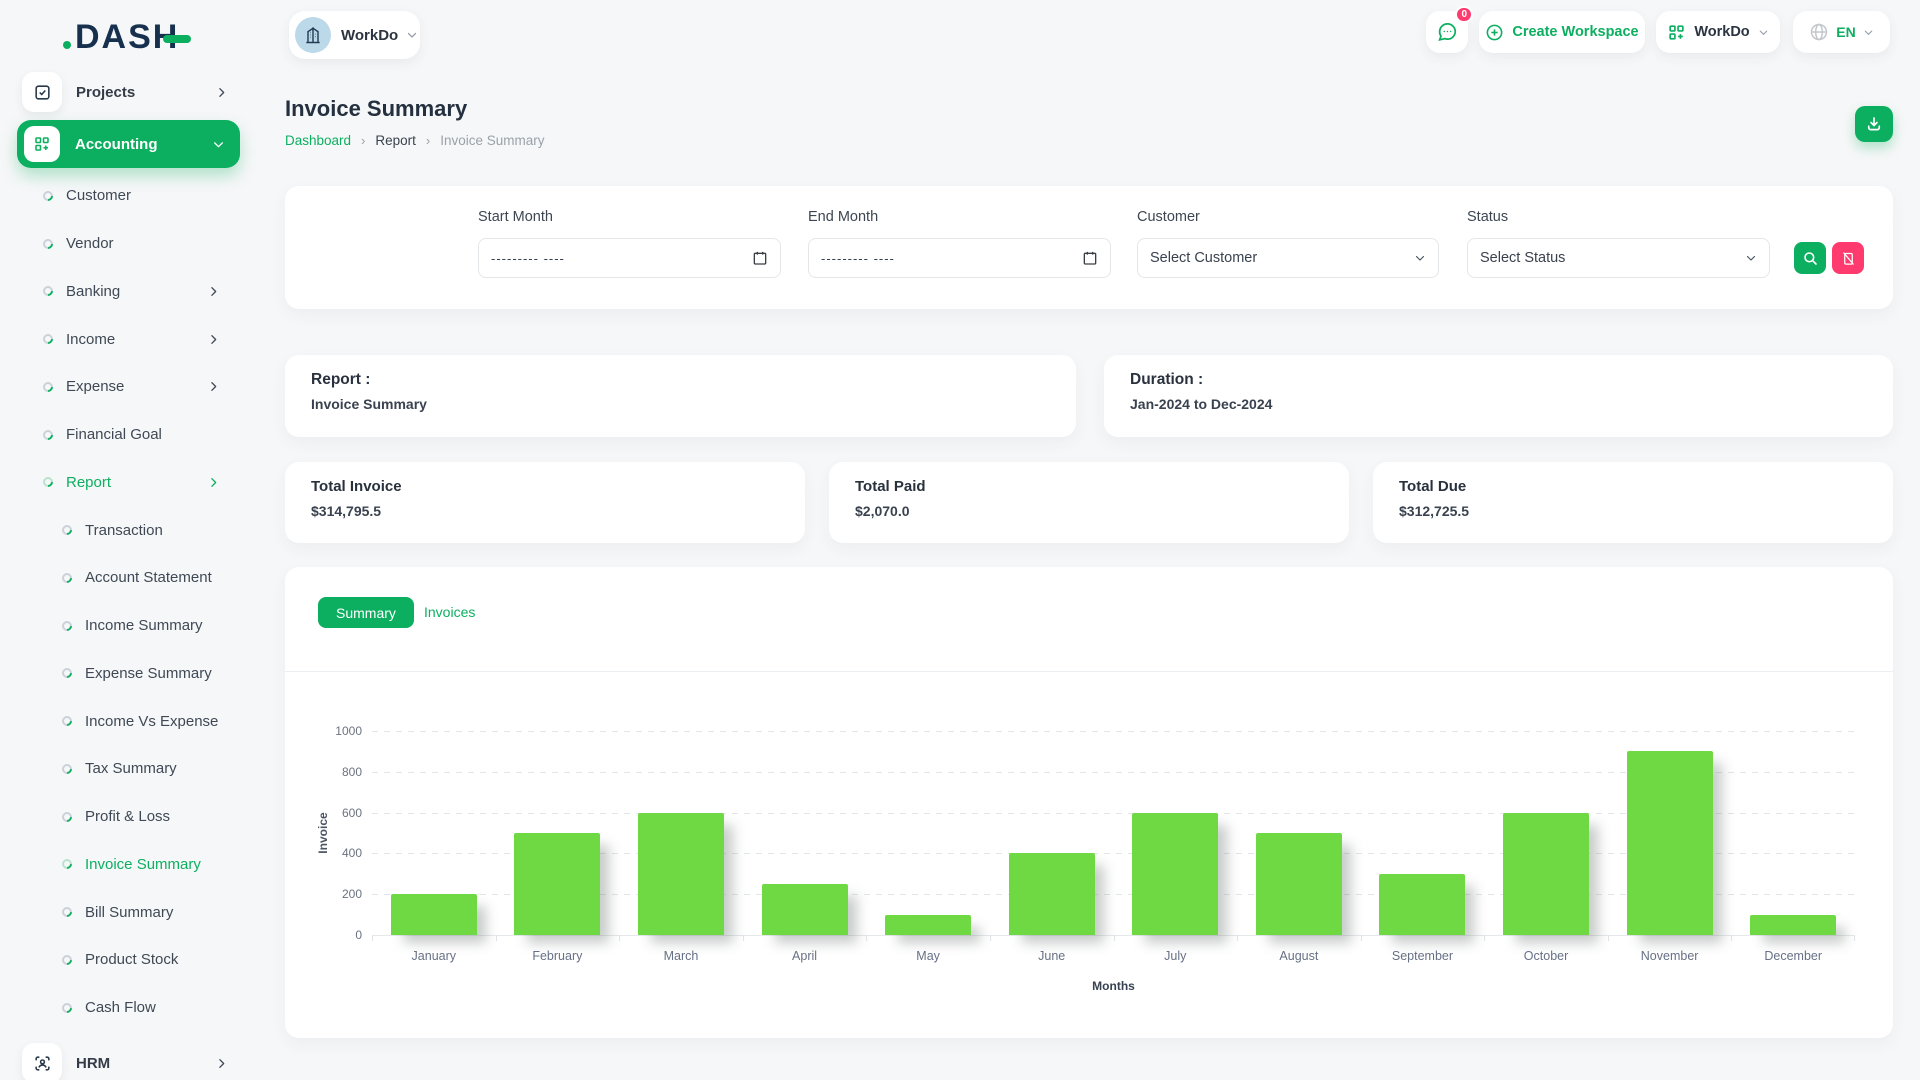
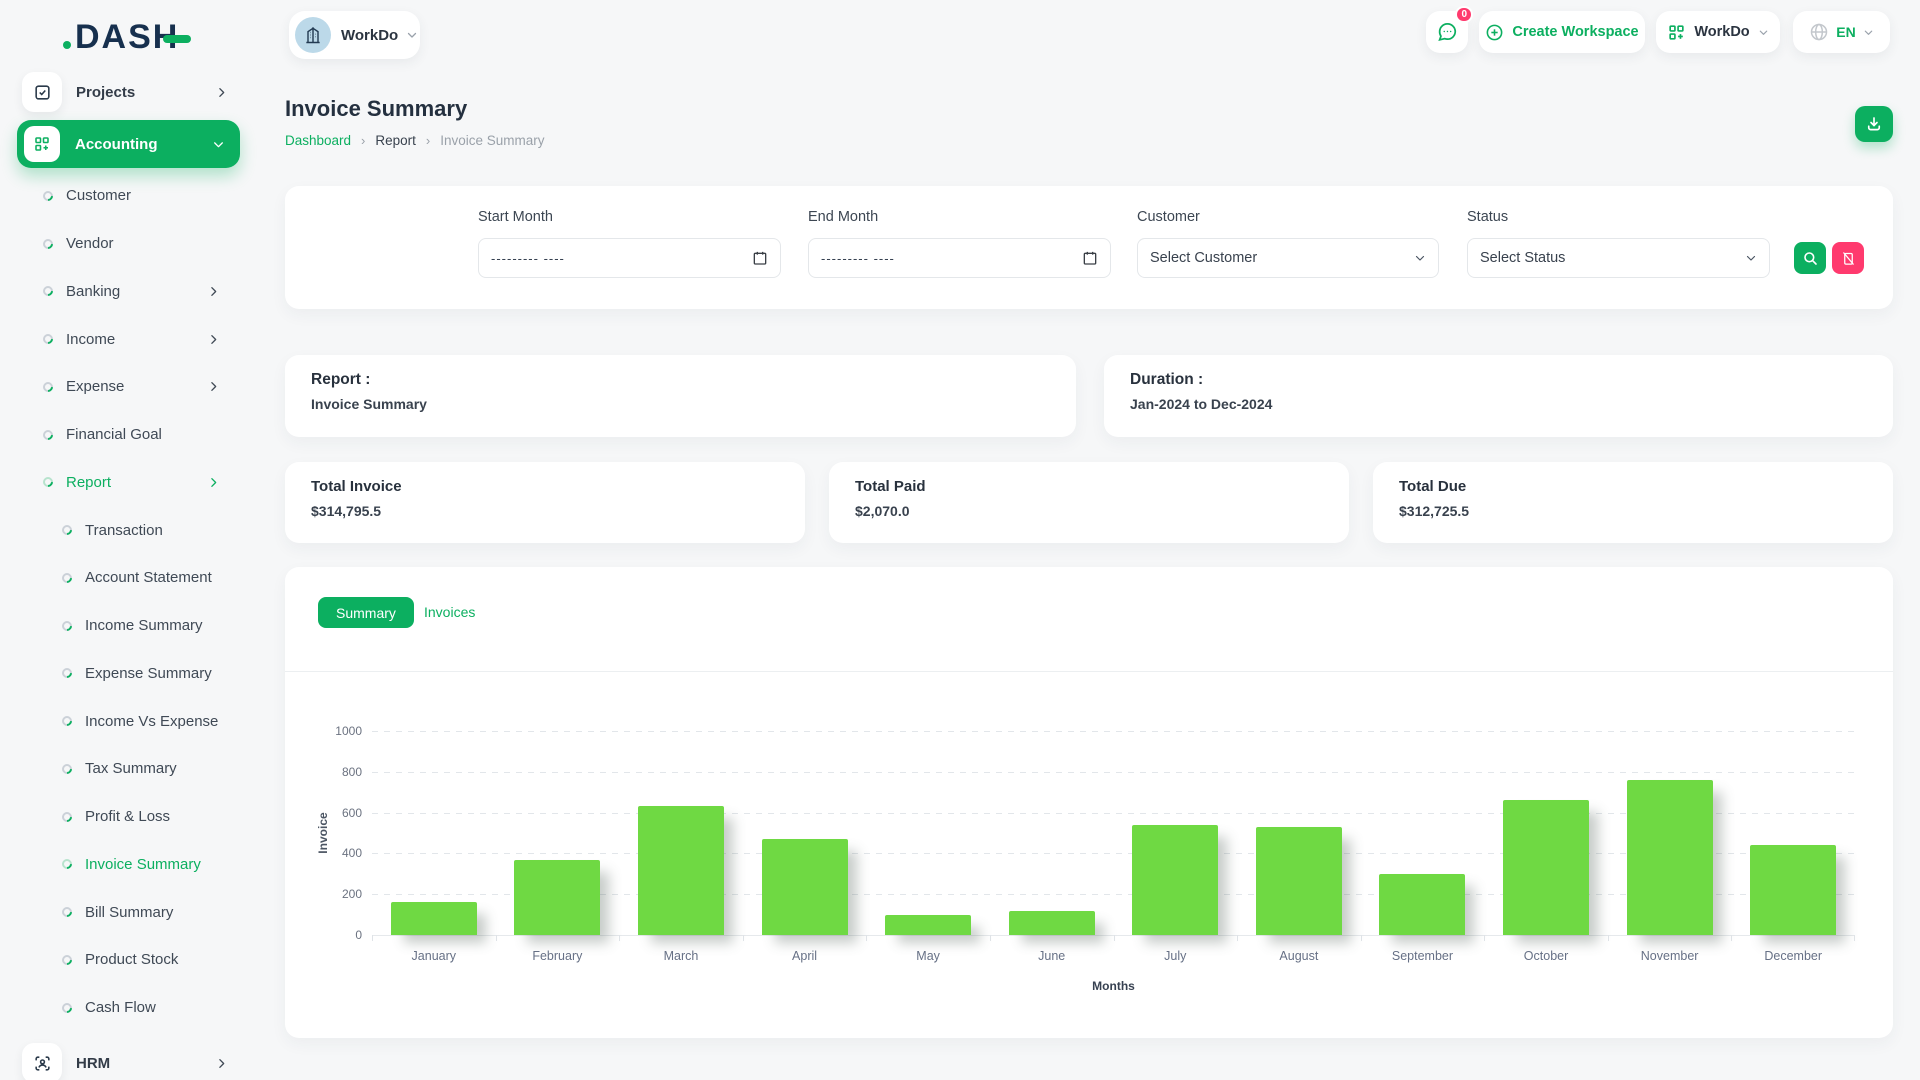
January: 200 -> 160
February: 500 -> 370
March: 600 -> 630
April: 250 -> 470
June: 400 -> 120
July: 600 -> 540
August: 500 -> 530
October: 600 -> 660
November: 900 -> 760
December: 100 -> 440
